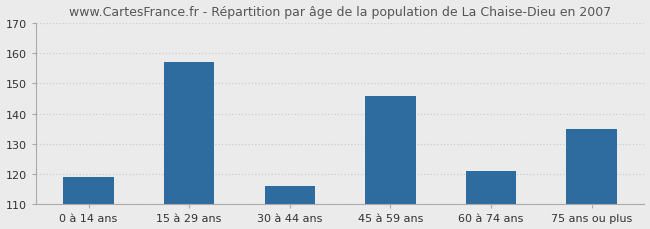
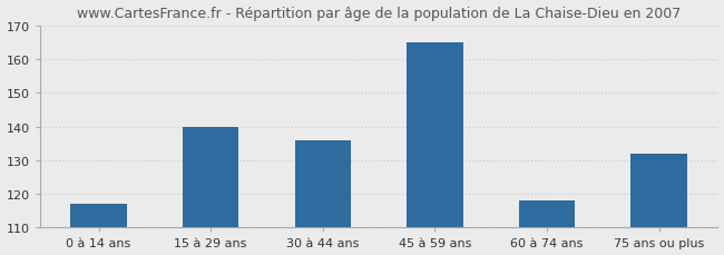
0 à 14 ans: 119 -> 117
15 à 29 ans: 157 -> 140
30 à 44 ans: 116 -> 136
45 à 59 ans: 146 -> 165
60 à 74 ans: 121 -> 118
75 ans ou plus: 135 -> 132
